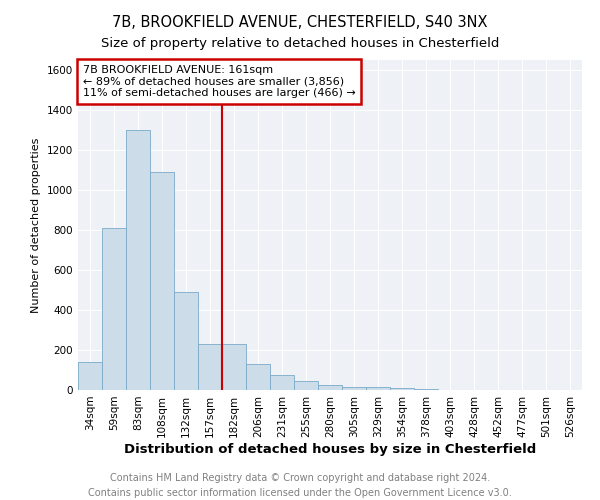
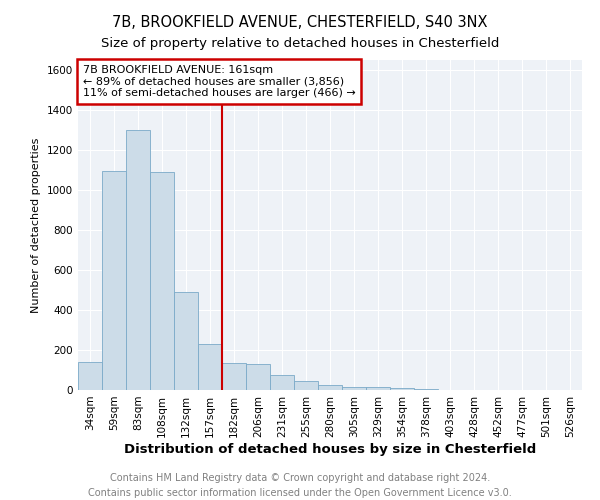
59sqm: 810 -> 1095
182sqm: 230 -> 135
